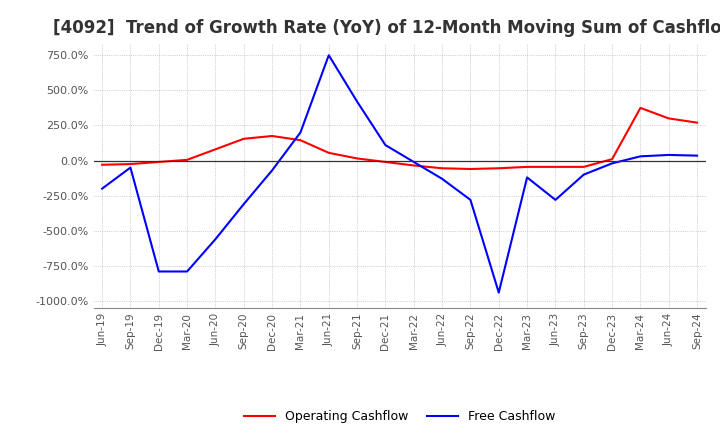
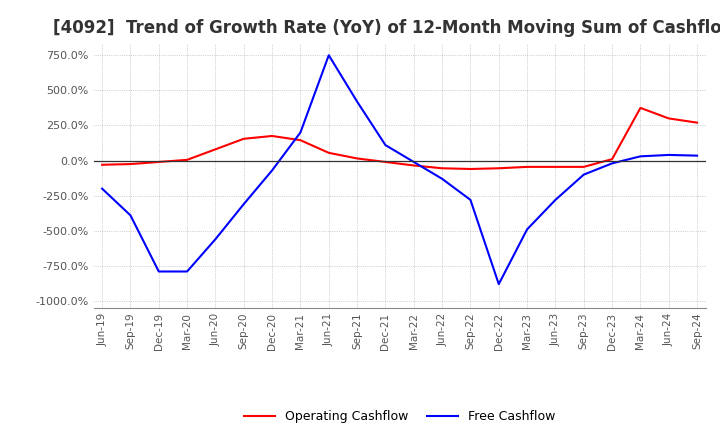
Free Cashflow/Sep-19: -50% -> -390%
Free Cashflow/Dec-22: -940% -> -880%
Free Cashflow/Mar-23: -120% -> -490%
